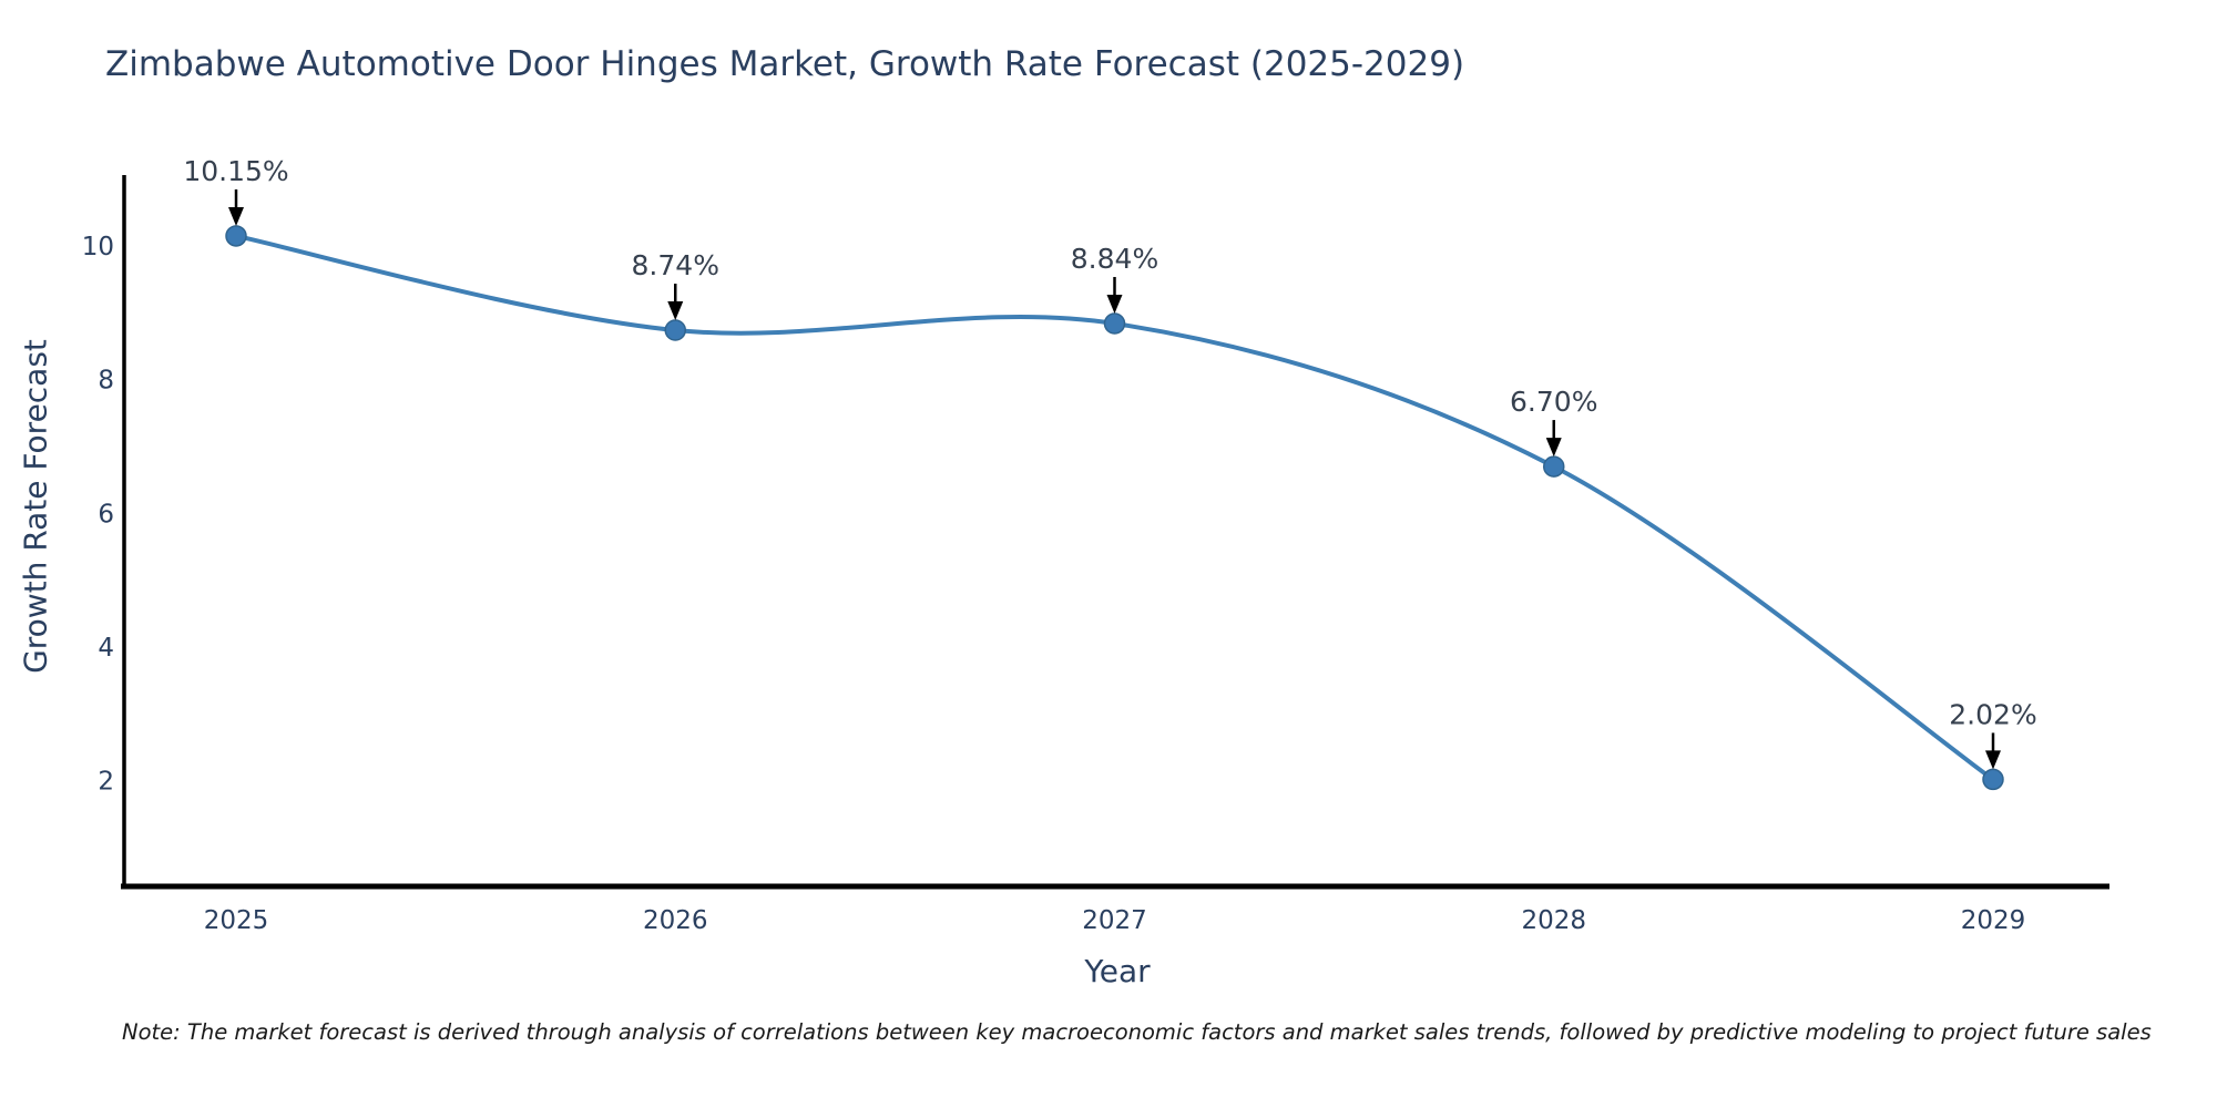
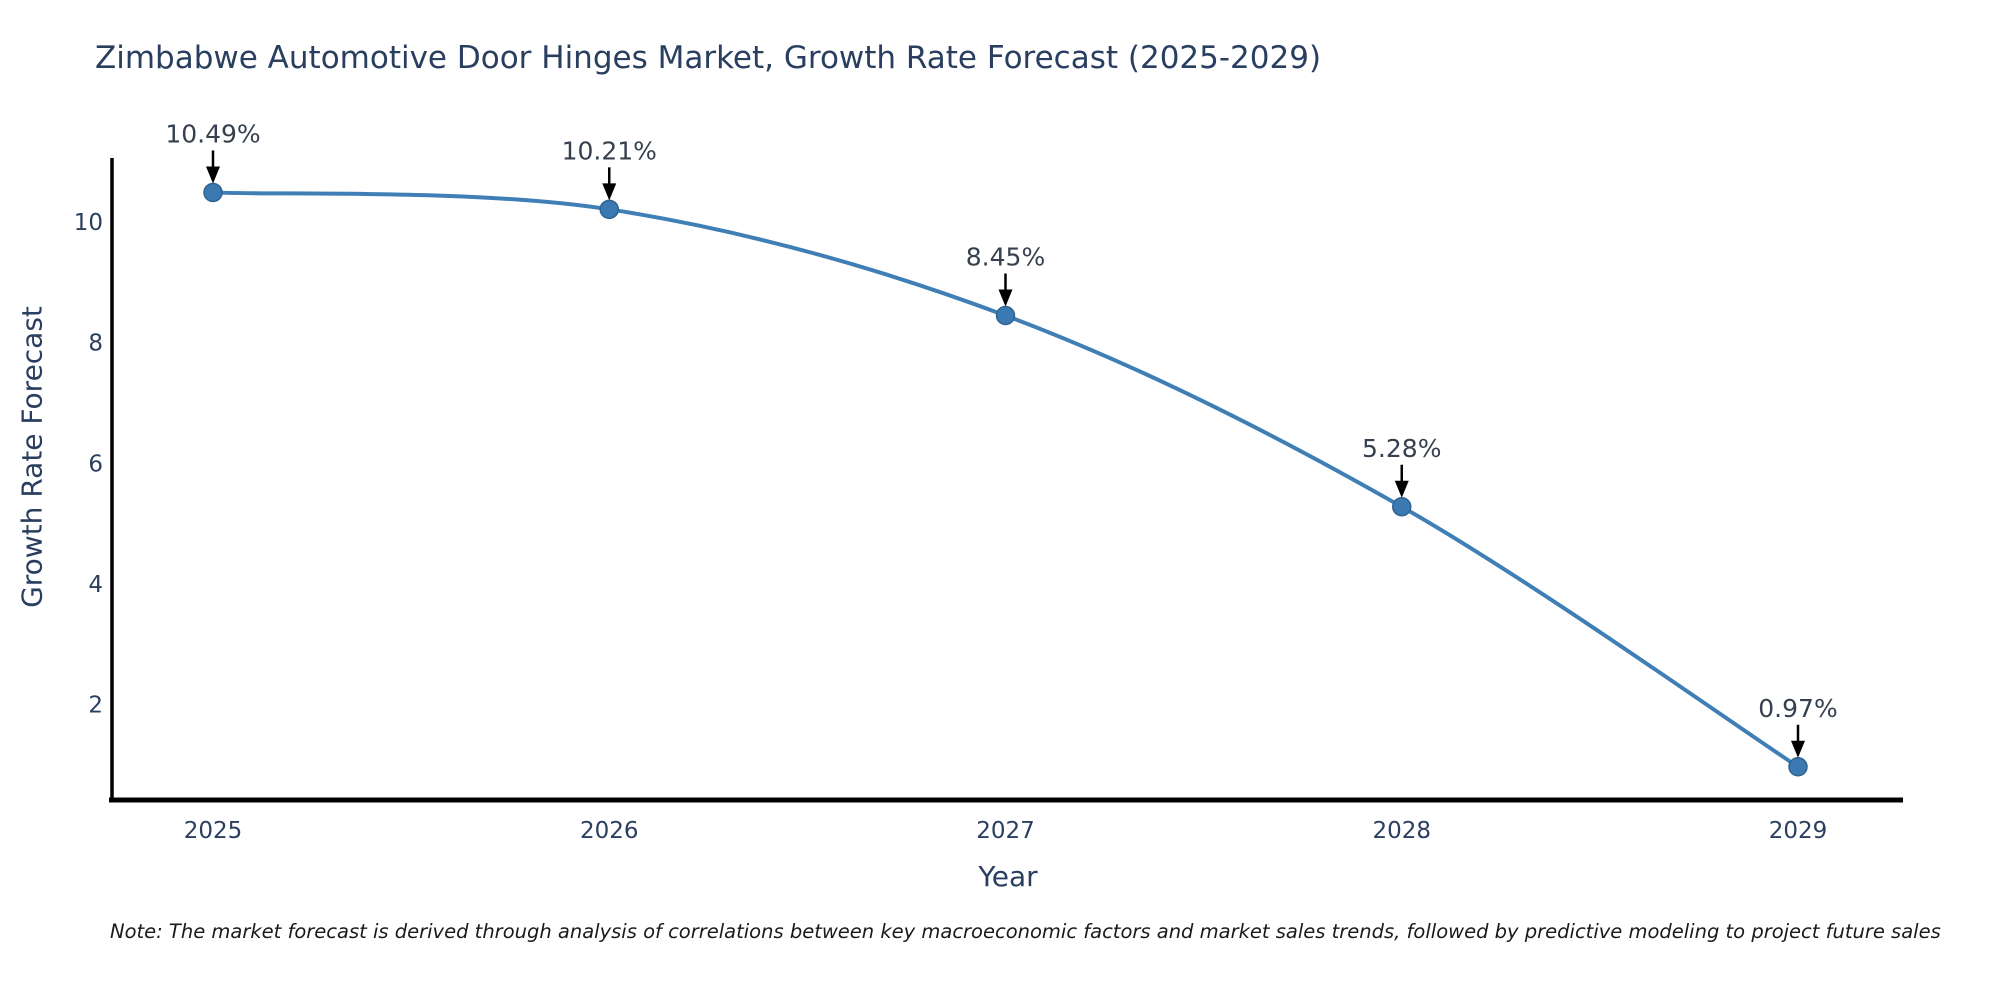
2025: 10.15% -> 10.49%
2026: 8.74% -> 10.21%
2027: 8.84% -> 8.45%
2028: 6.70% -> 5.28%
2029: 2.02% -> 0.97%
